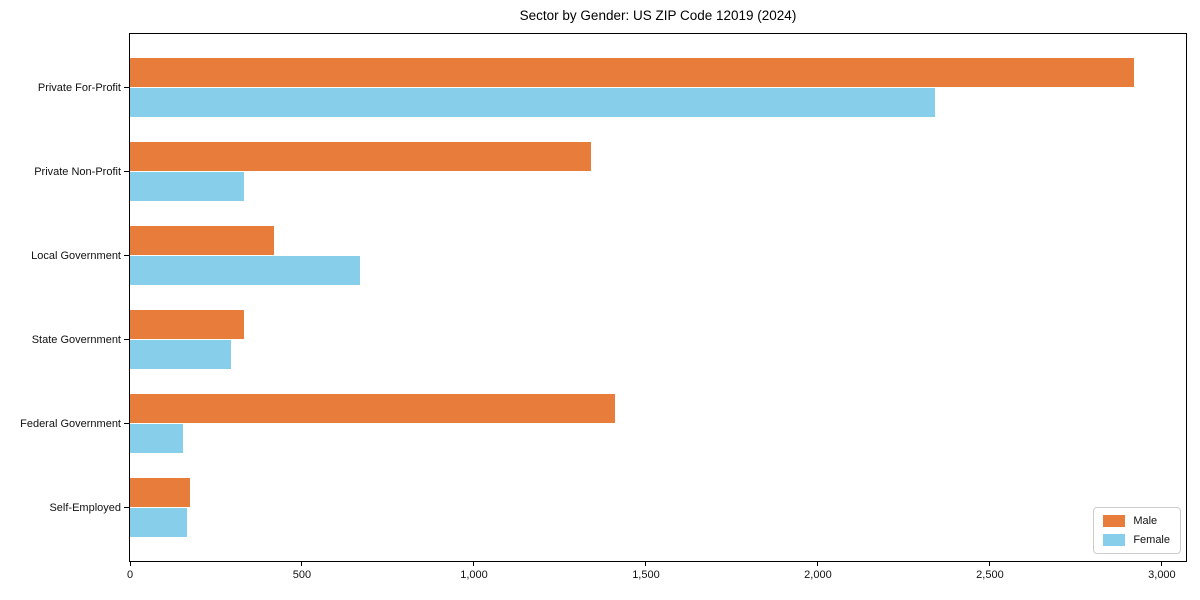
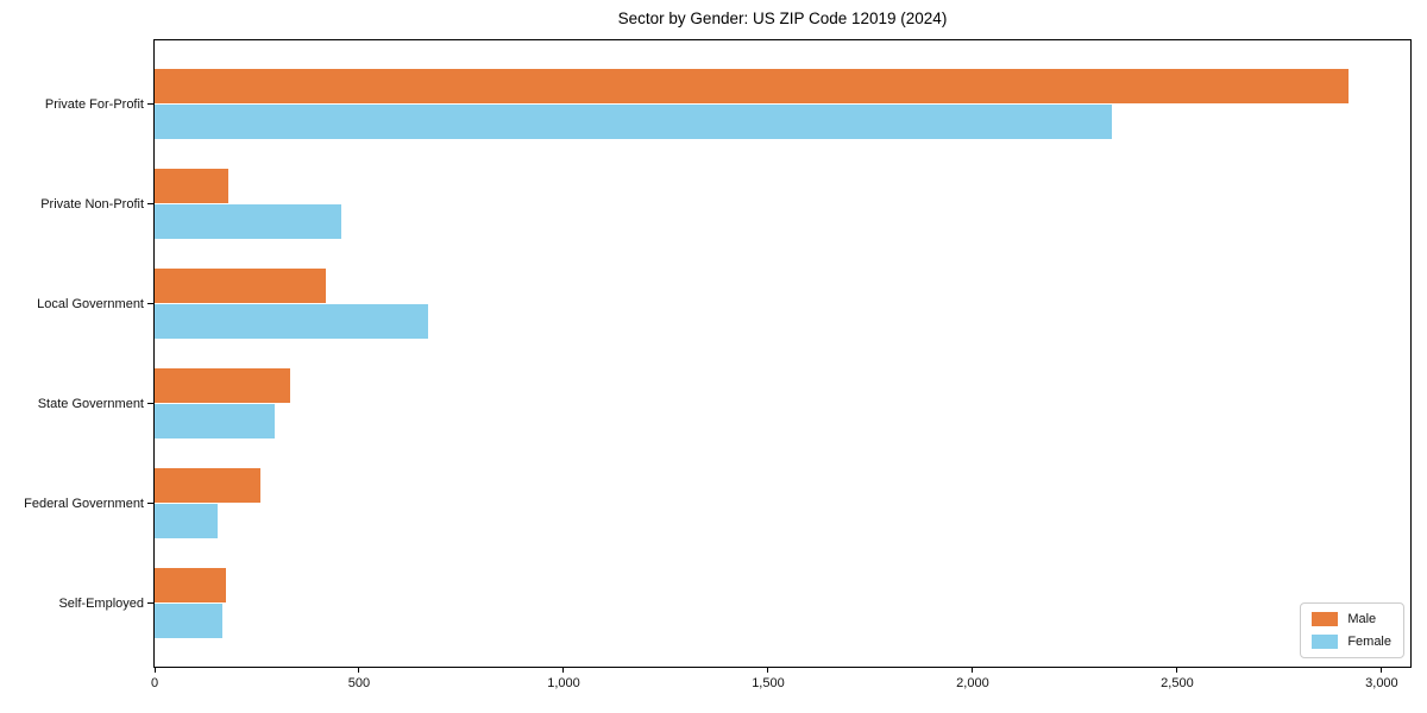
Male/Private Non-Profit: 1340 -> 180
Female/Private Non-Profit: 330 -> 460
Male/Federal Government: 1410 -> 260
